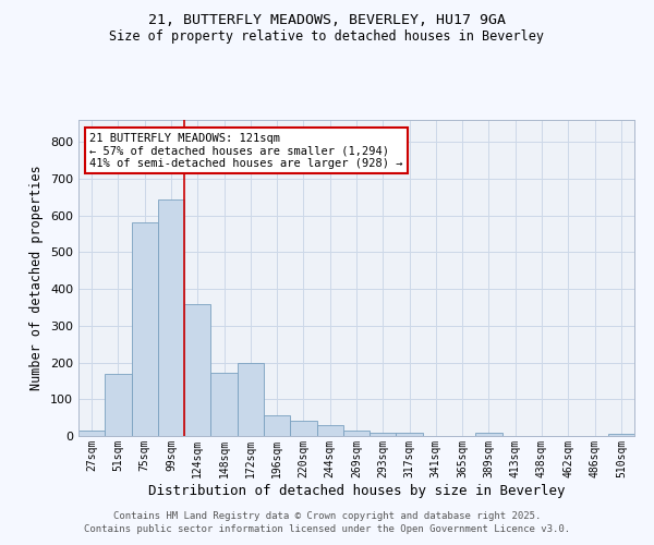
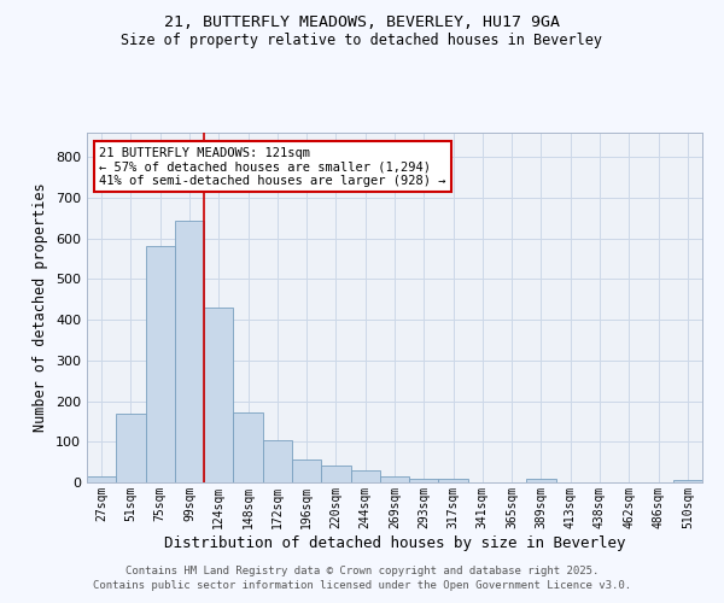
124sqm: 360 -> 430
172sqm: 200 -> 103
